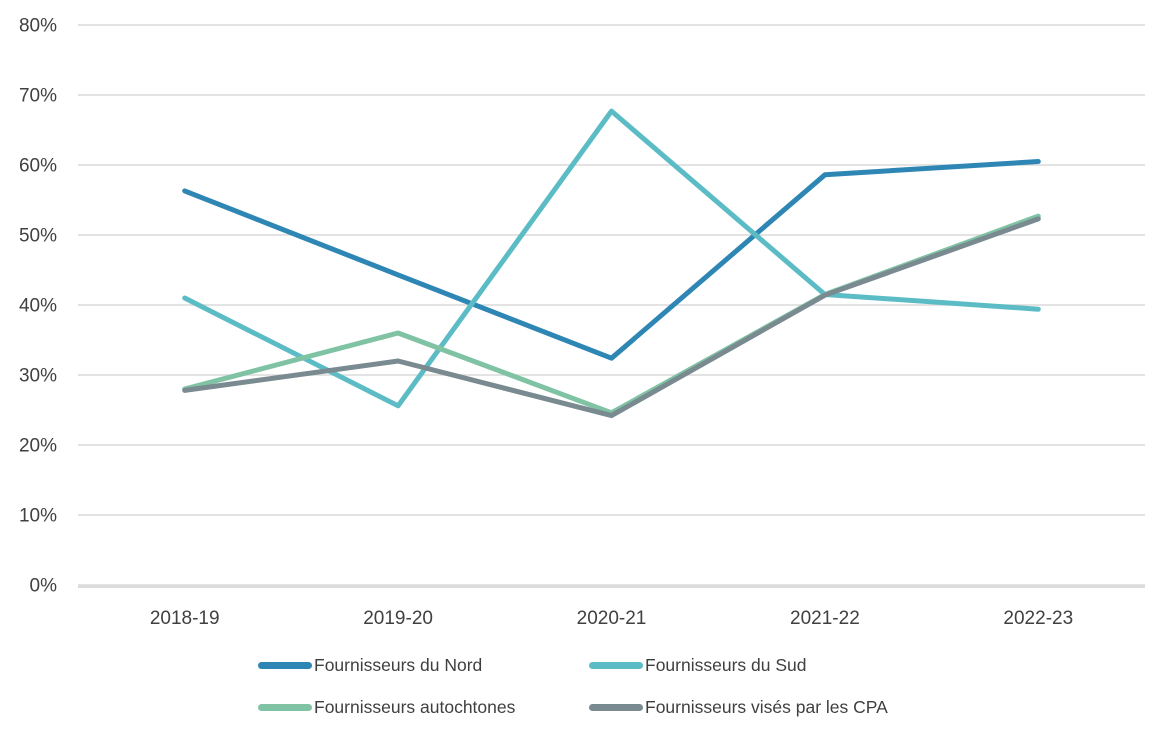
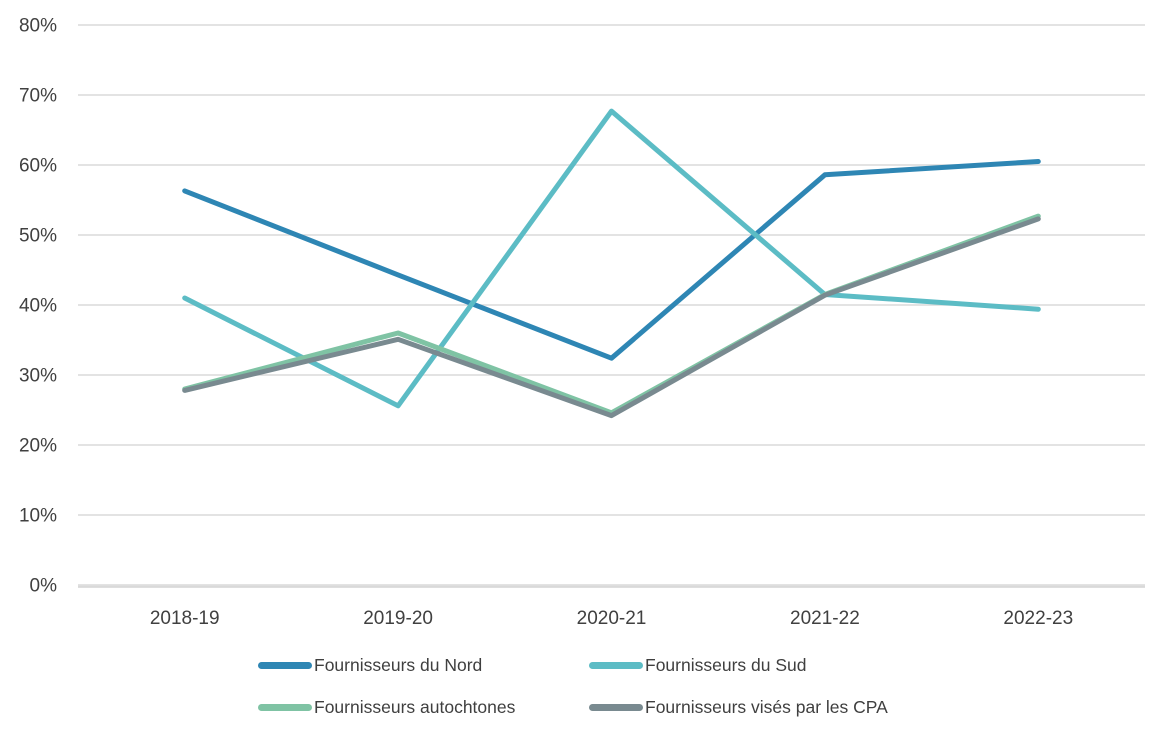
Fournisseurs visés par les CPA/2019-20: 32% -> 35%
